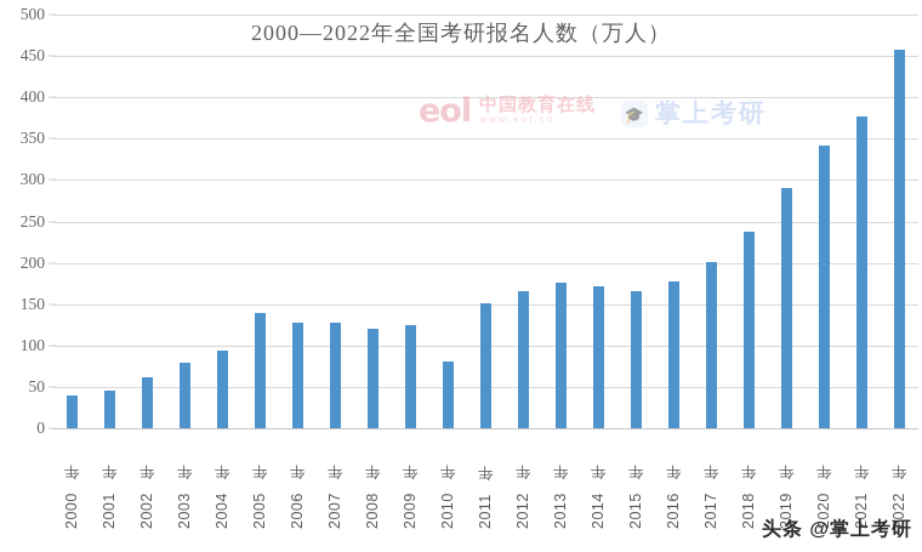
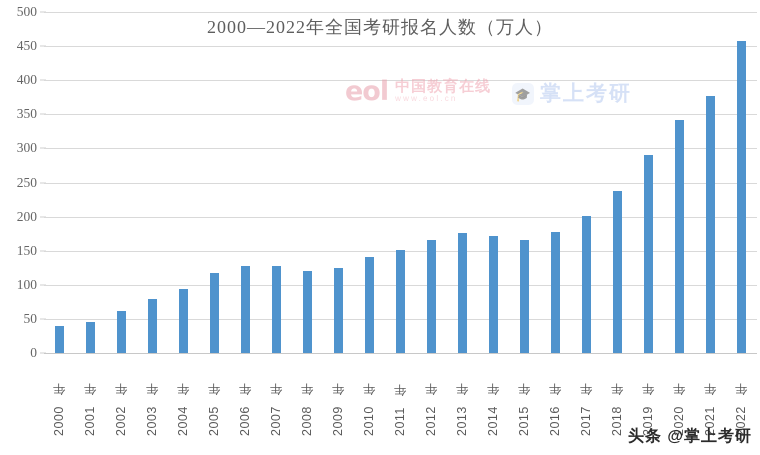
2005年: 140 -> 120
2010年: 80 -> 140
